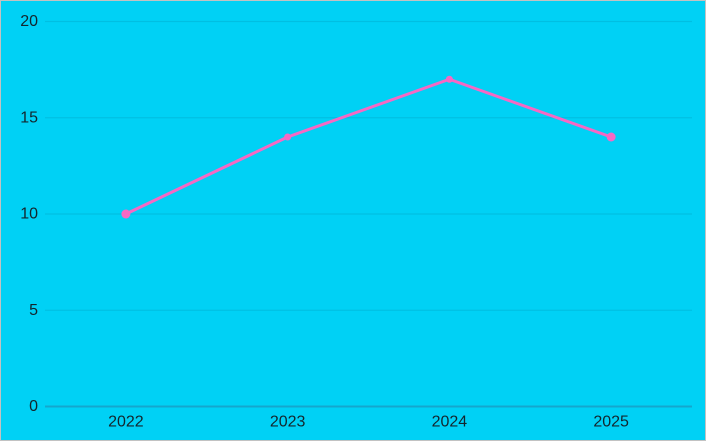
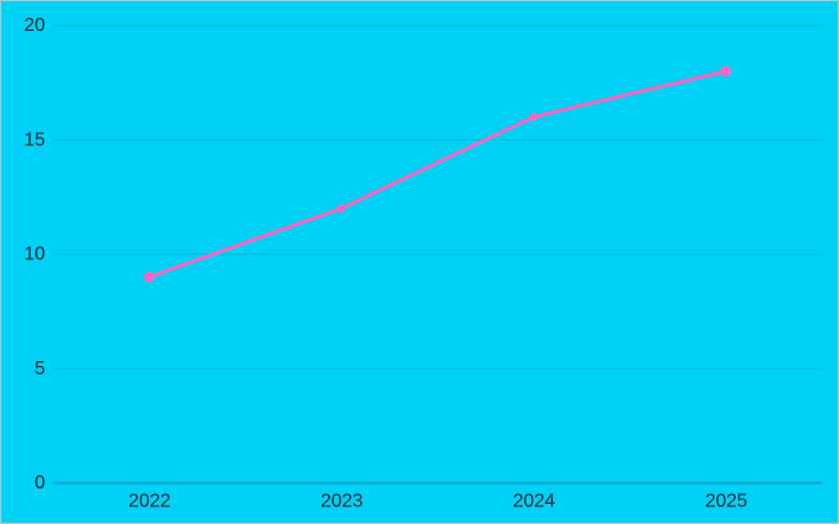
2022: 10 -> 9
2023: 14 -> 12
2024: 17 -> 16
2025: 14 -> 18
